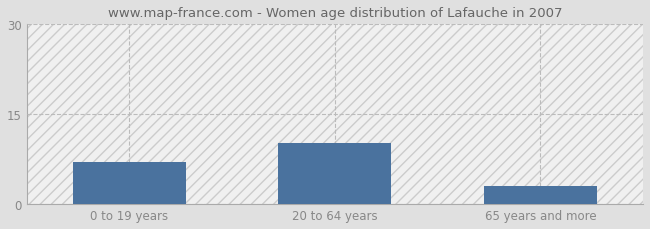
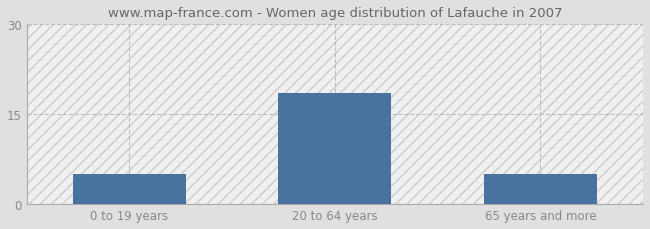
0 to 19 years: 7.0 -> 5.0
20 to 64 years: 10.2 -> 18.5
65 years and more: 3.0 -> 5.0
